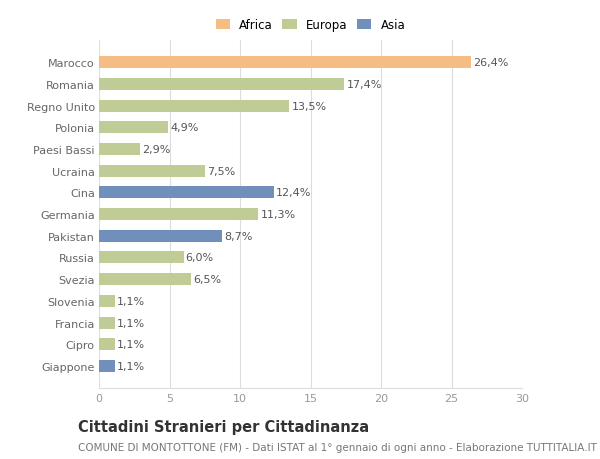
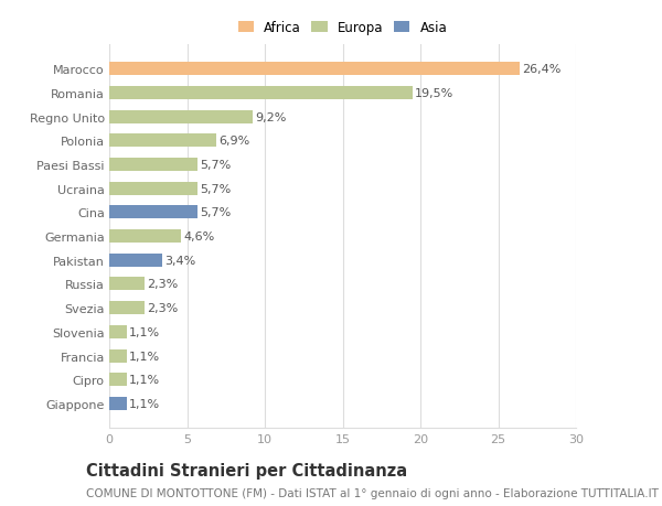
Romania: 17,4% -> 19,5%
Regno Unito: 13,5% -> 9,2%
Polonia: 4,9% -> 6,9%
Paesi Bassi: 2,9% -> 5,7%
Ucraina: 7,5% -> 5,7%
Cina: 12,4% -> 5,7%
Germania: 11,3% -> 4,6%
Pakistan: 8,7% -> 3,4%
Russia: 6,0% -> 2,3%
Svezia: 6,5% -> 2,3%
